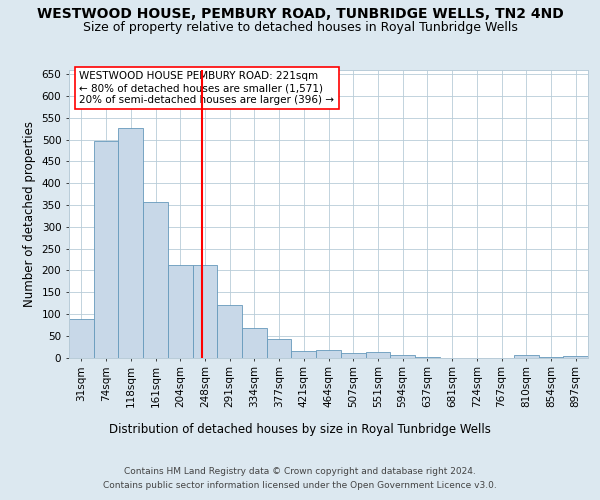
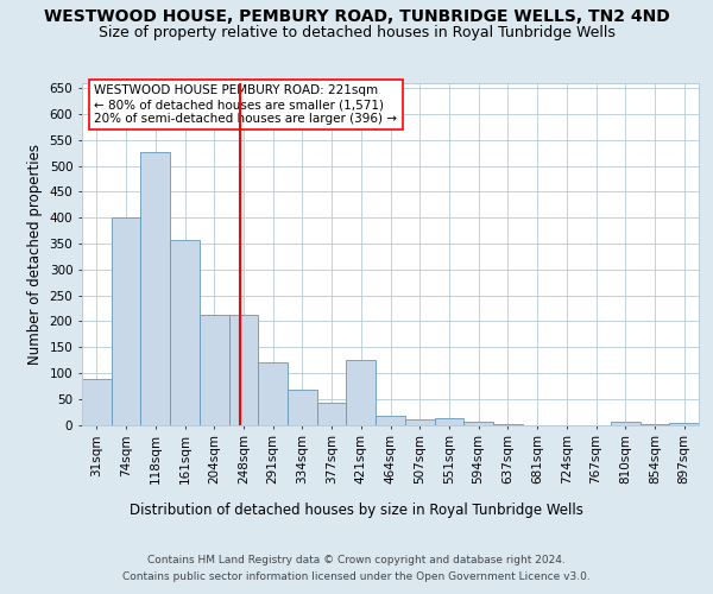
74sqm: 497 -> 400
421sqm: 16 -> 125
